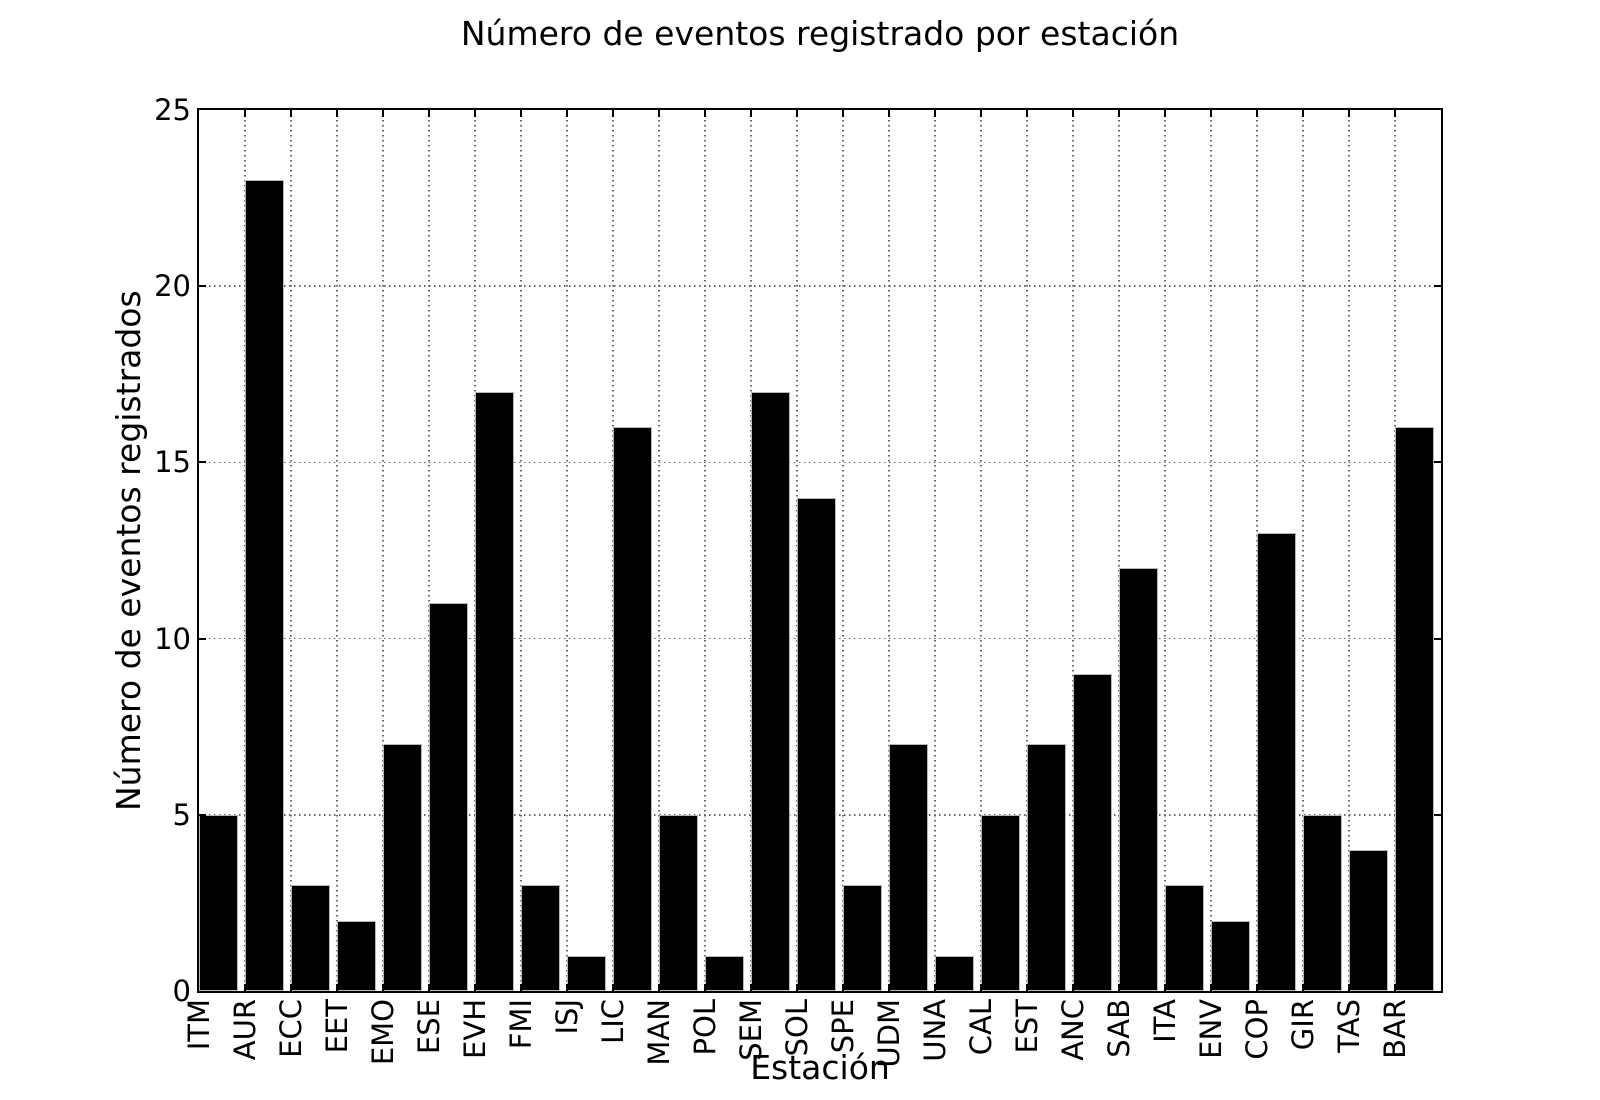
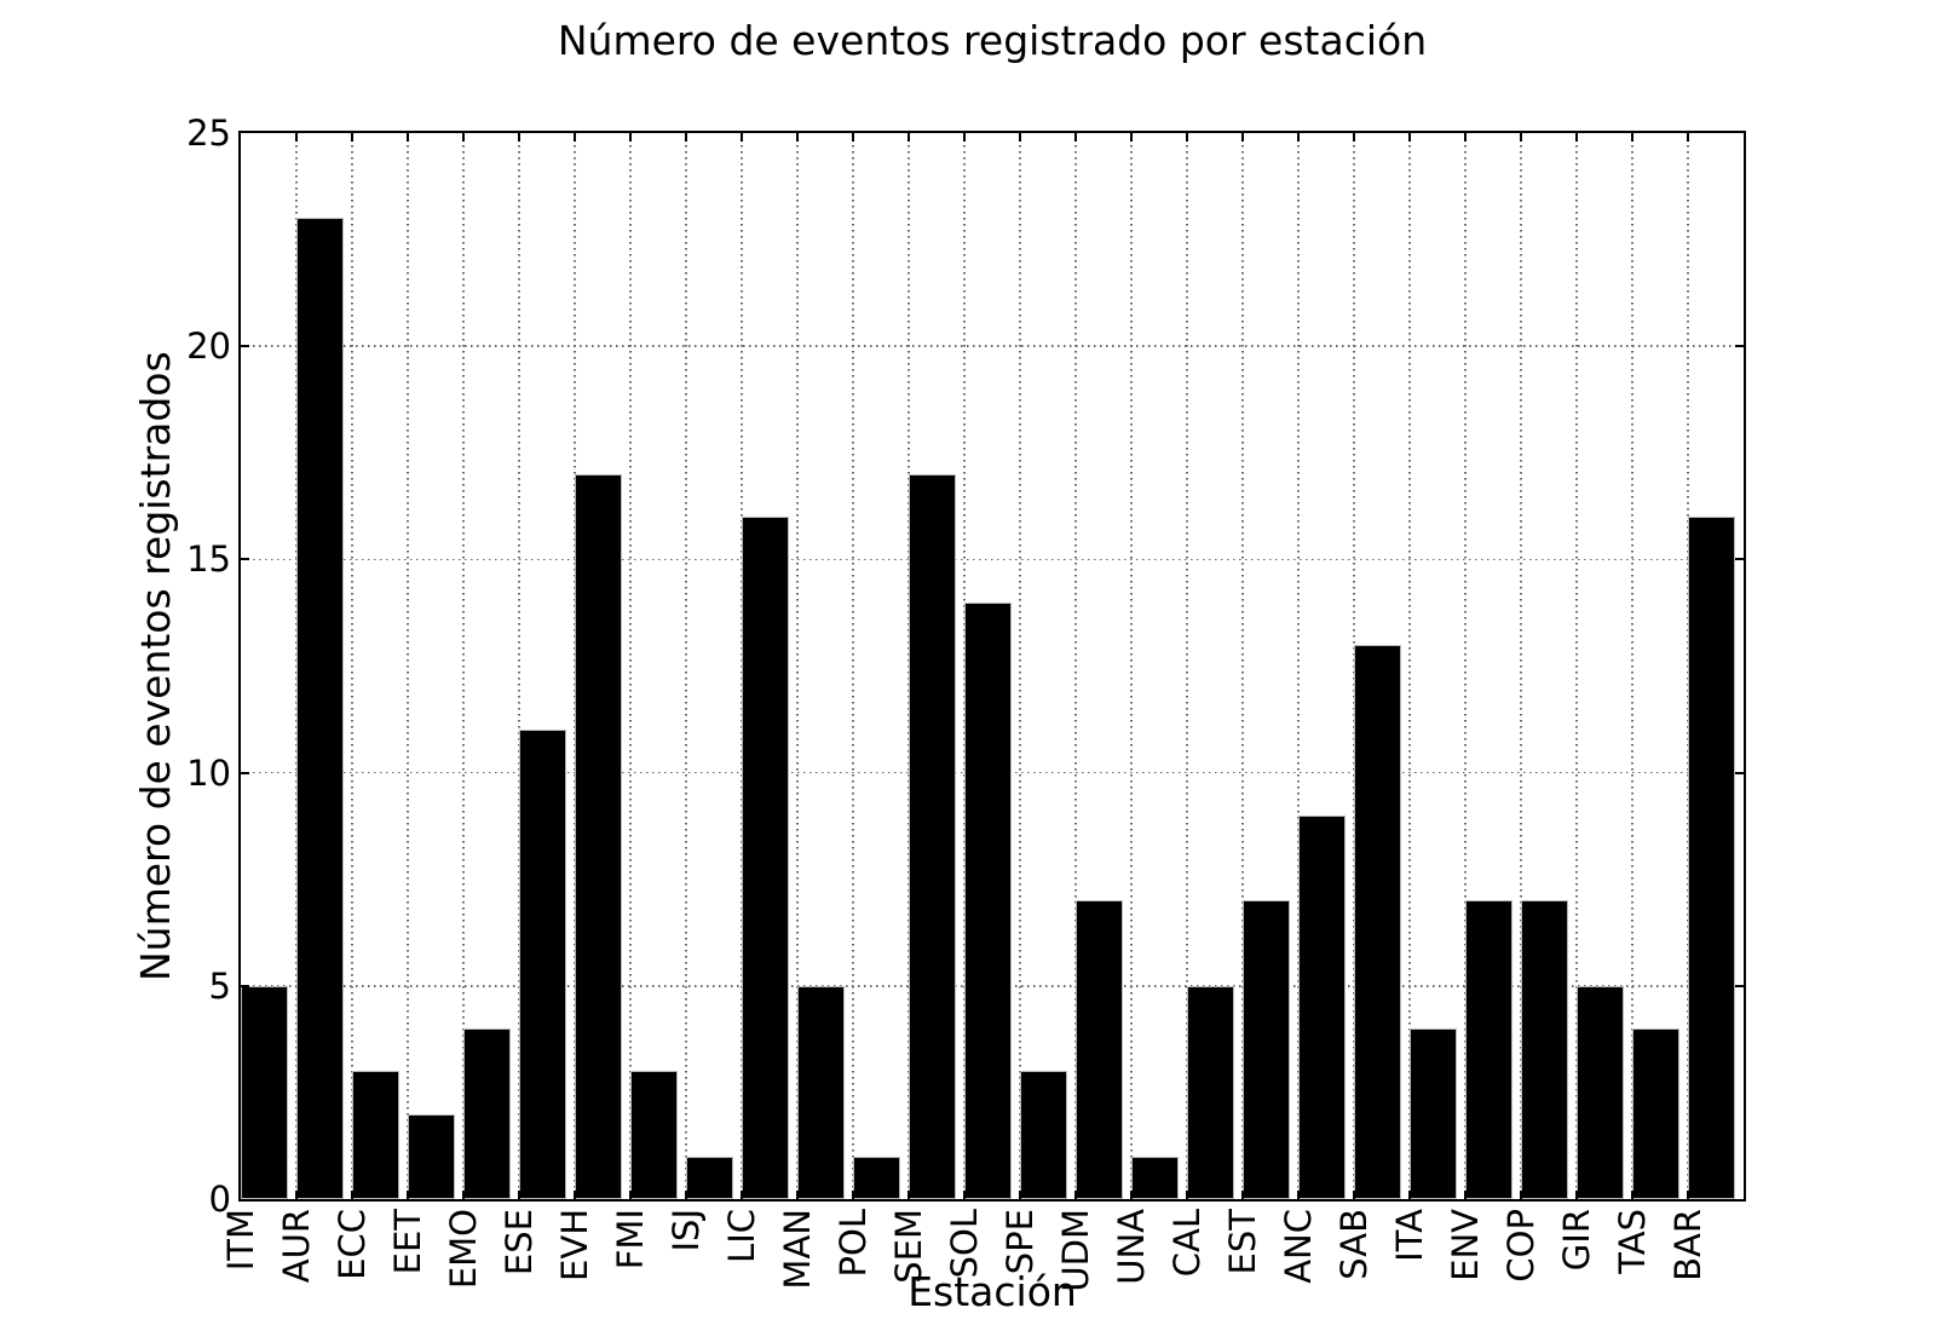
EMO: 7 -> 4
SAB: 12 -> 13
ITA: 3 -> 4
ENV: 2 -> 7
COP: 13 -> 7
